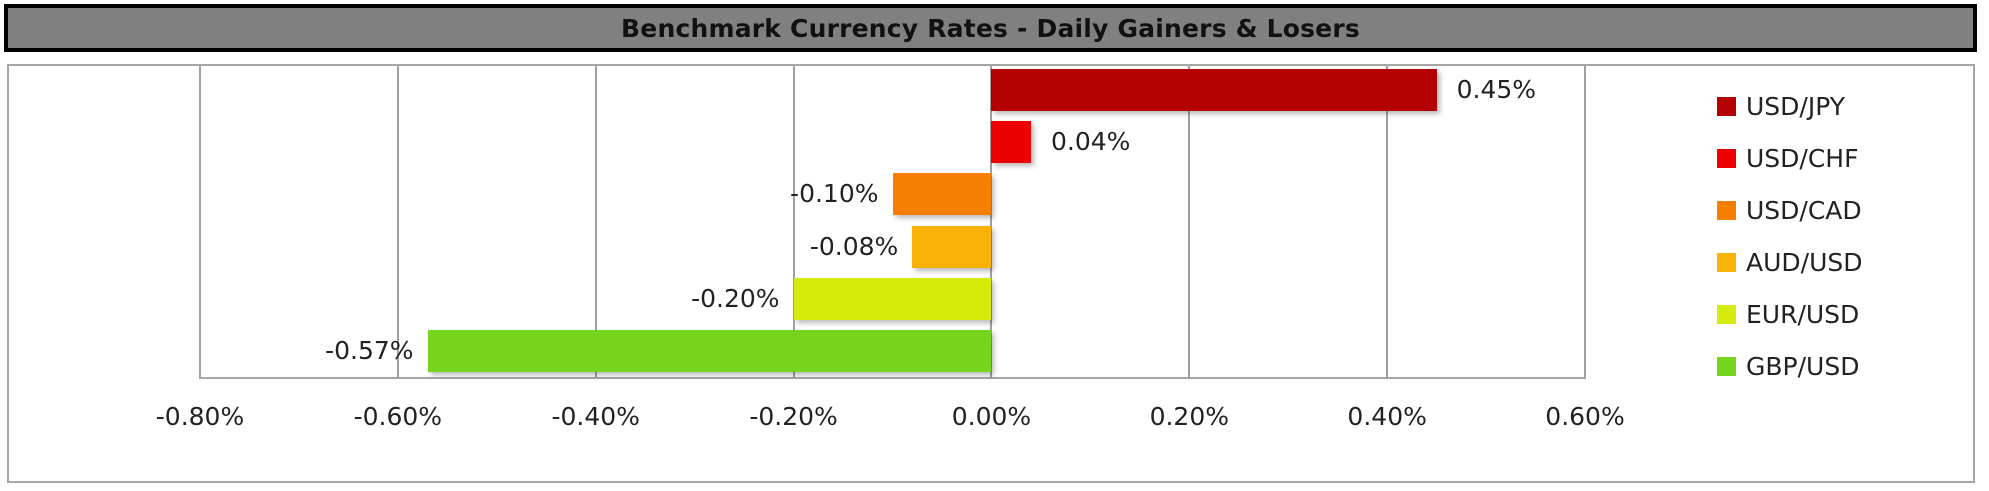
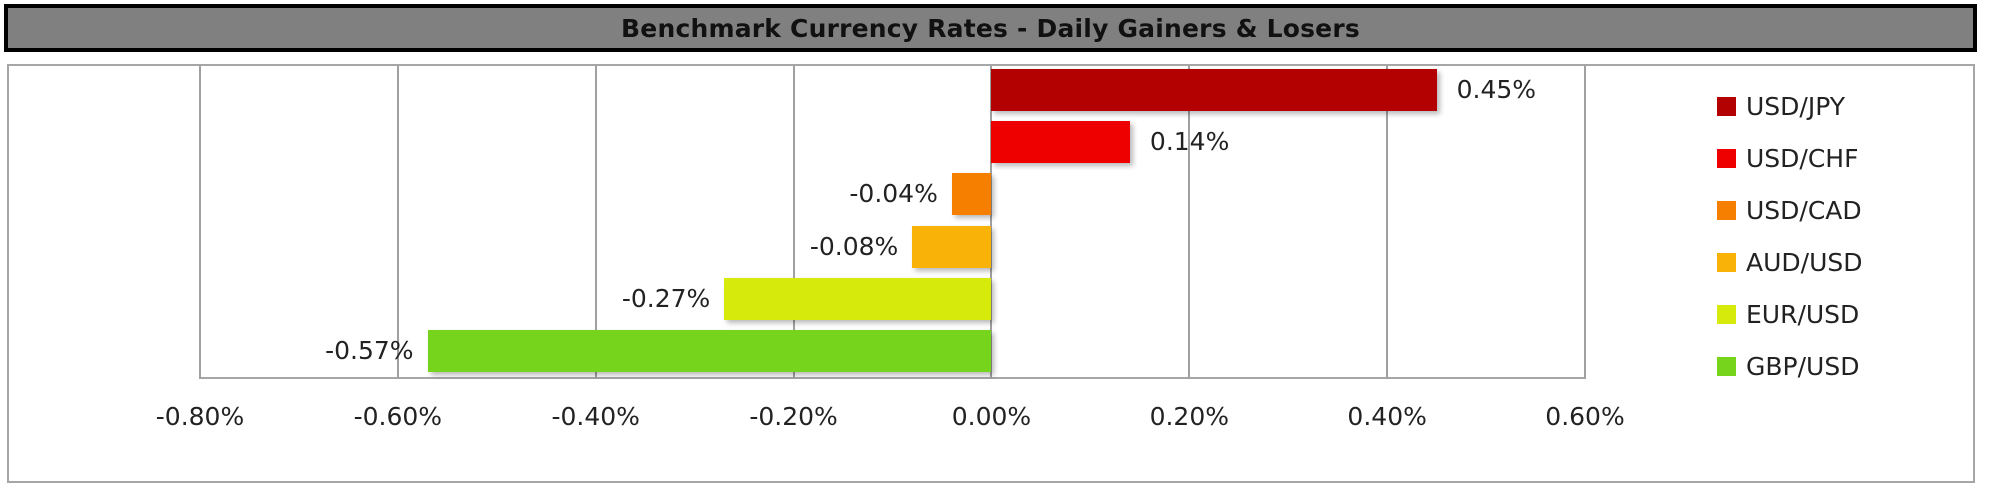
USD/CHF: 0.04% -> 0.14%
USD/CAD: -0.10% -> -0.04%
EUR/USD: -0.20% -> -0.27%
